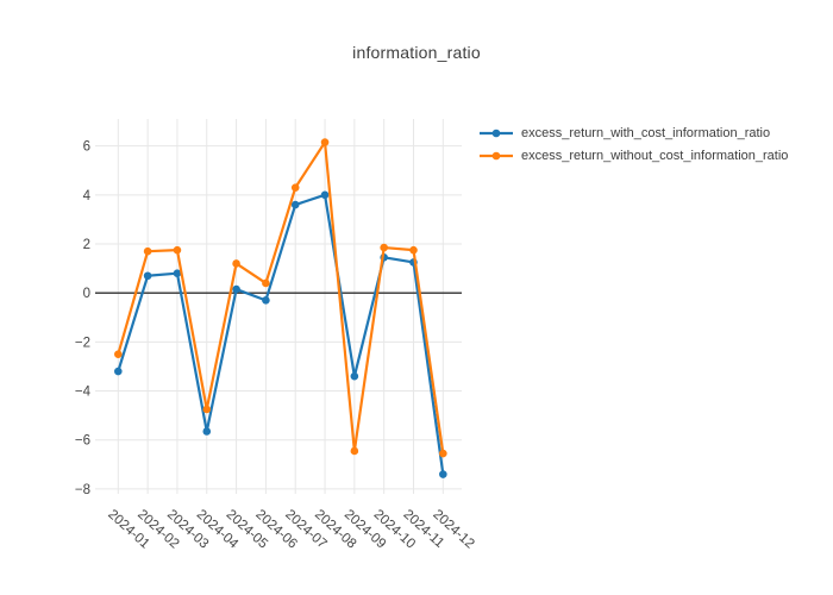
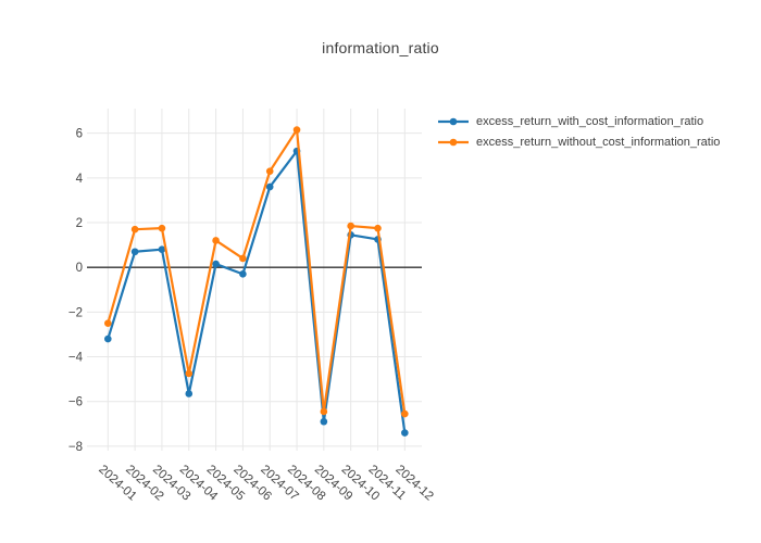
excess_return_with_cost_information_ratio/2024-08: 4.0 -> 5.2
excess_return_with_cost_information_ratio/2024-09: -3.4 -> -6.9
